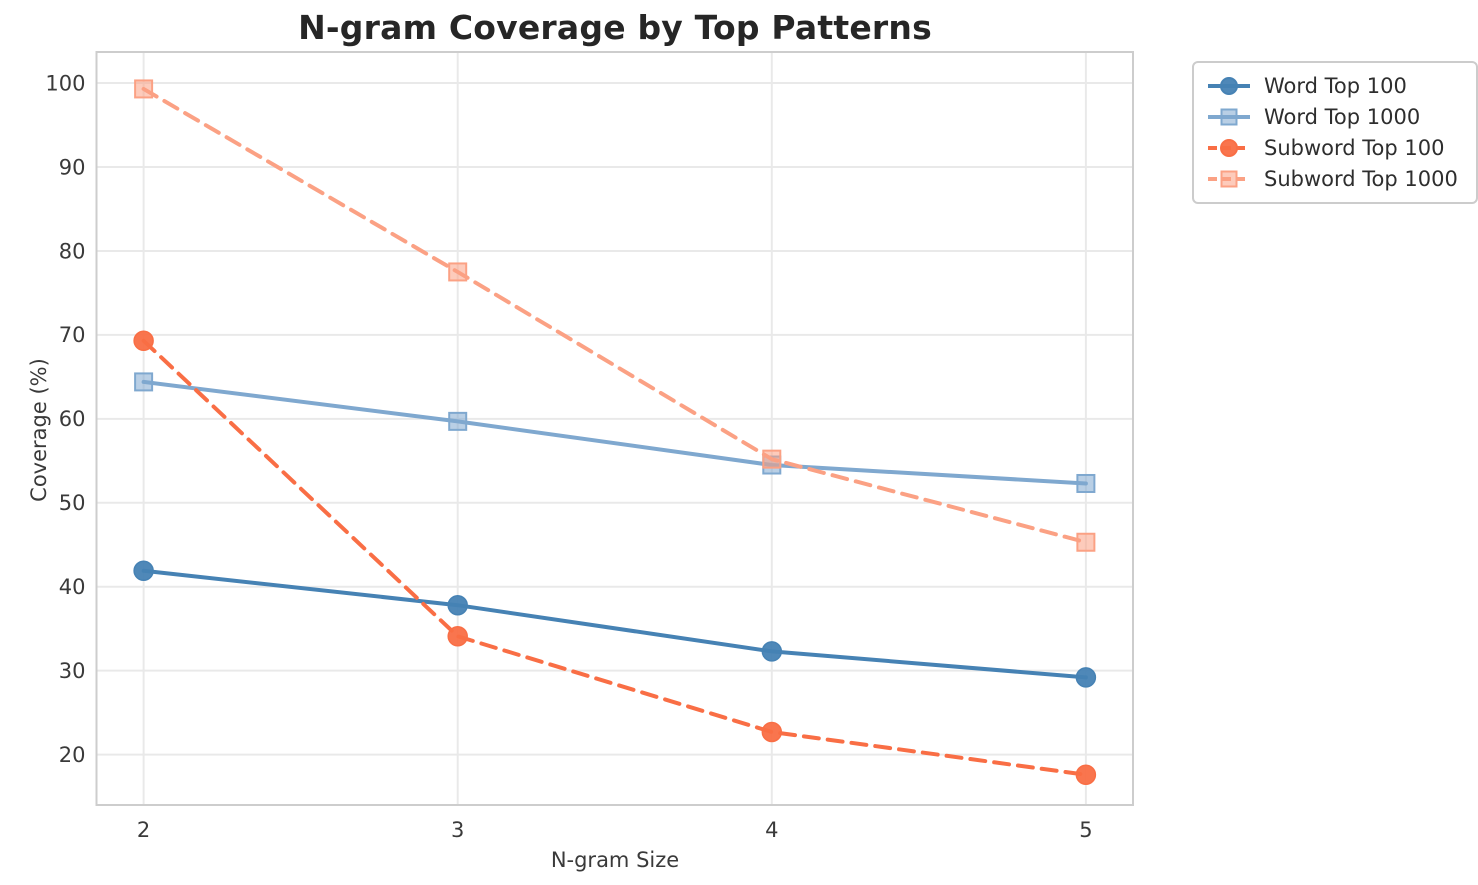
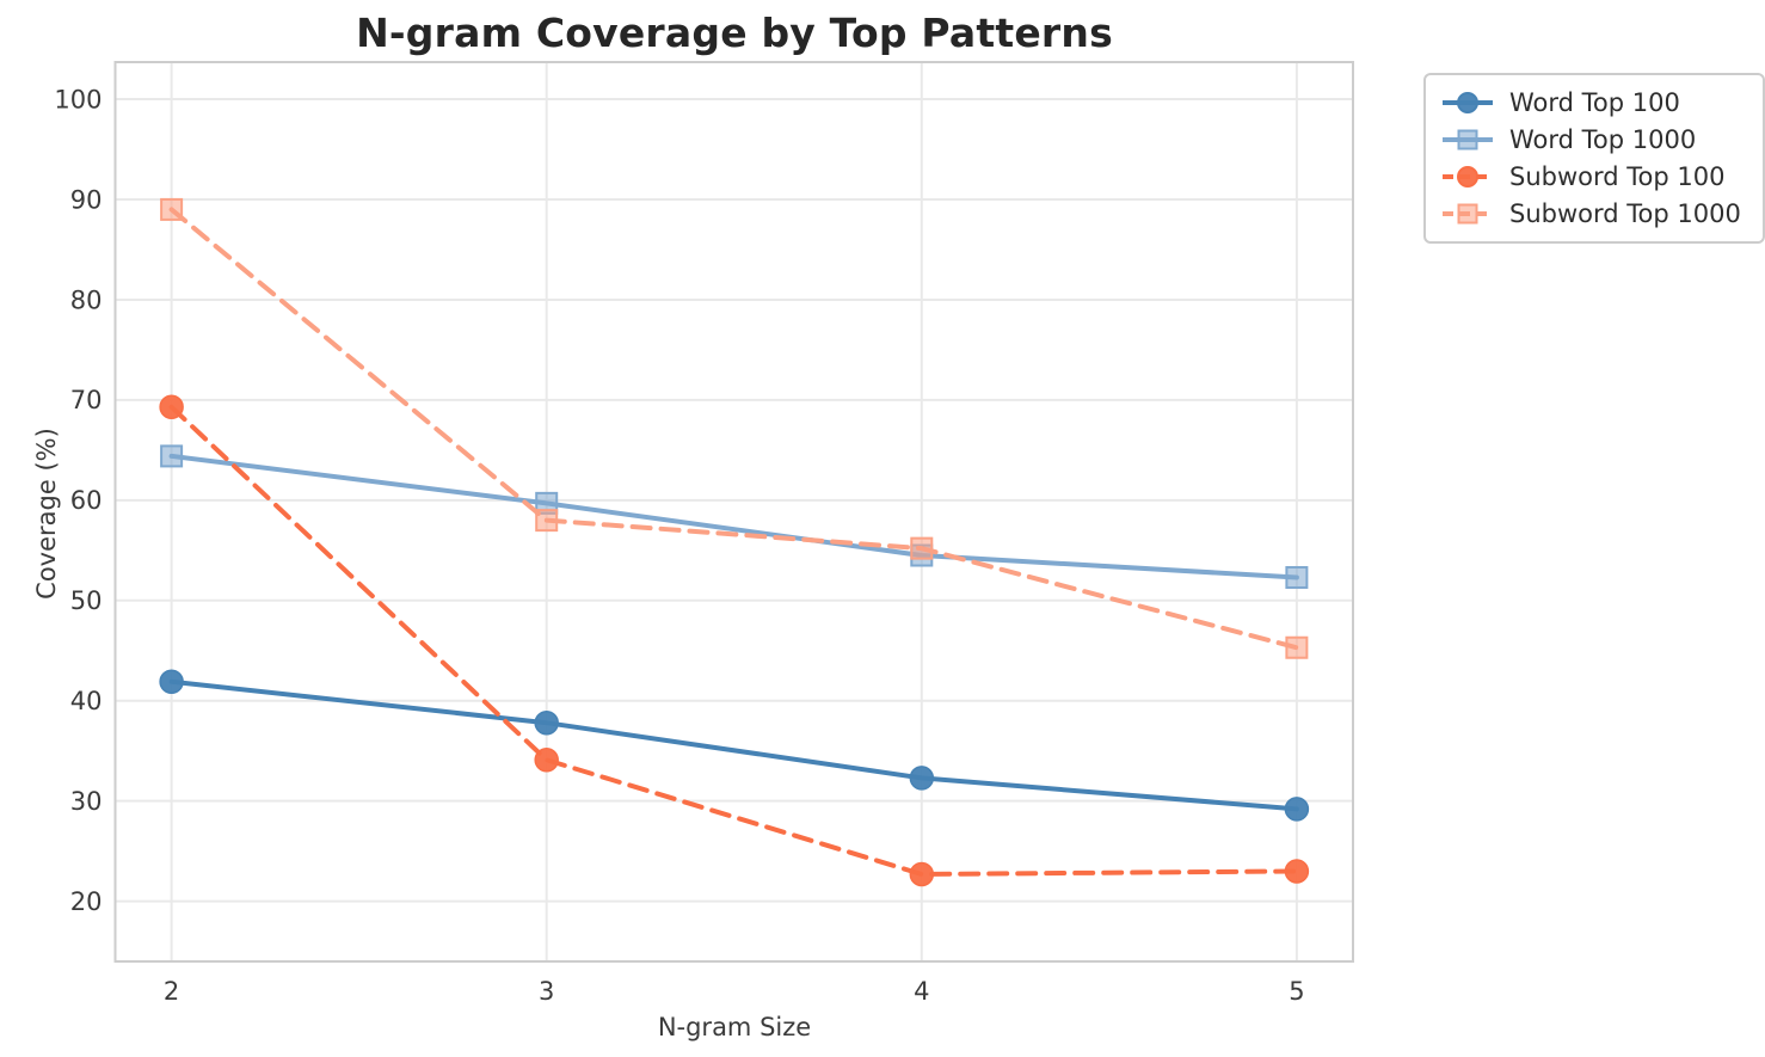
Subword Top 1000/2: 99 -> 89
Subword Top 1000/3: 78 -> 58
Subword Top 100/5: 18 -> 23
